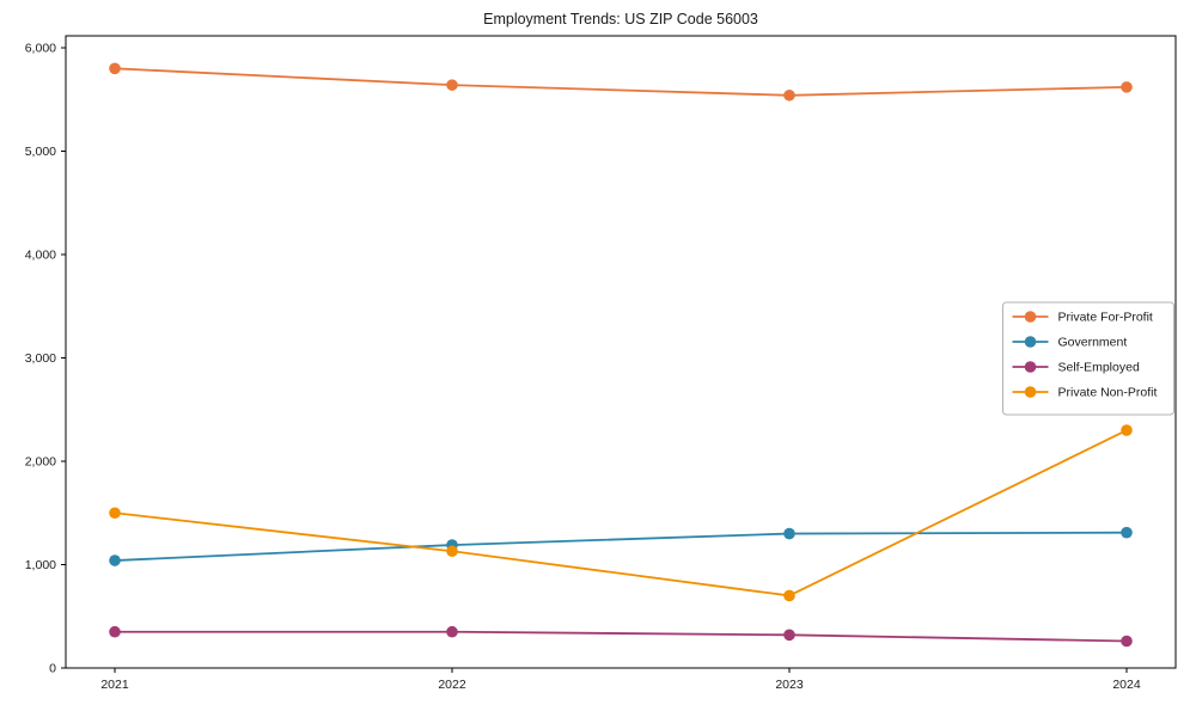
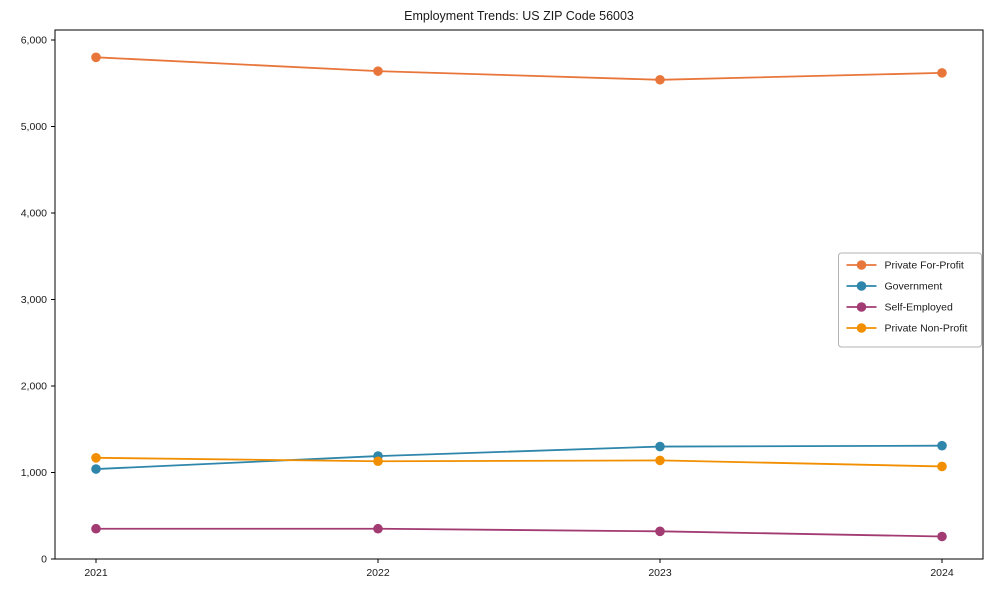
Private Non-Profit/2021: 1500 -> 1200
Private Non-Profit/2023: 700 -> 1100
Private Non-Profit/2024: 2300 -> 1100
